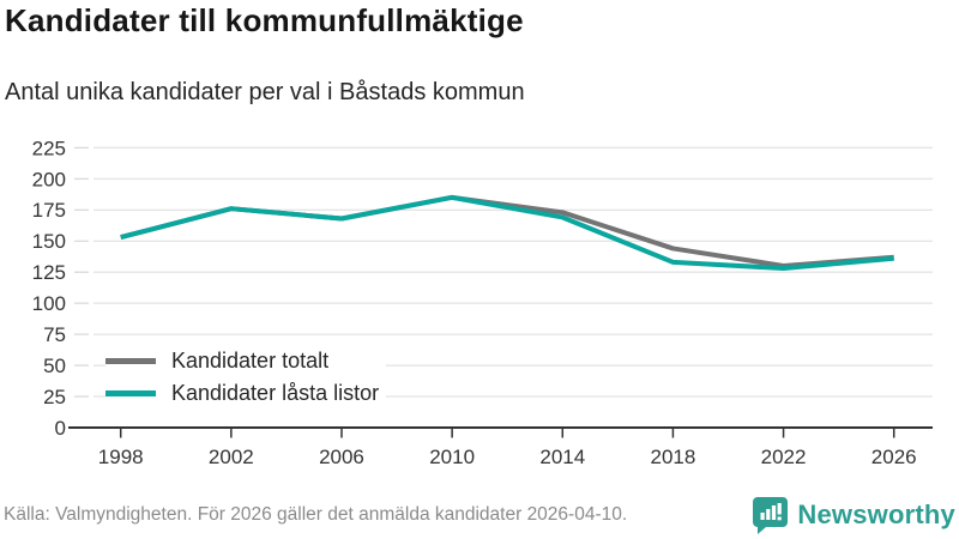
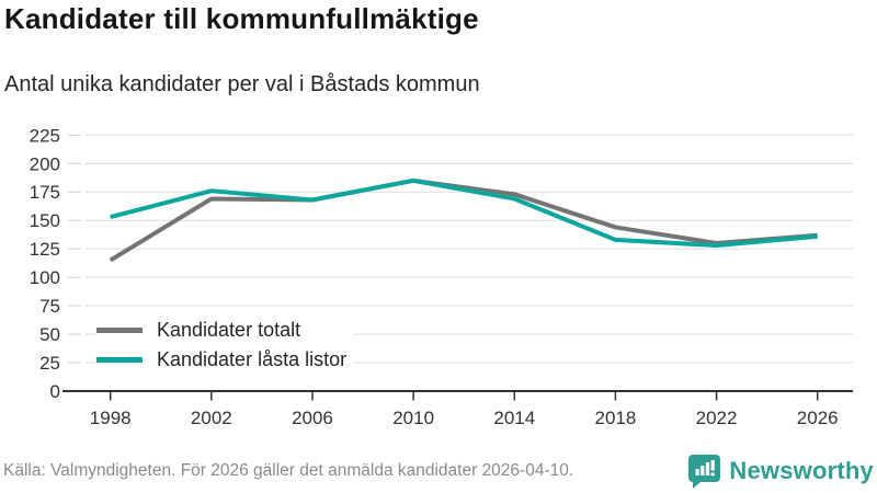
Kandidater totalt/1998: 153 -> 115
Kandidater totalt/2002: 176 -> 169
